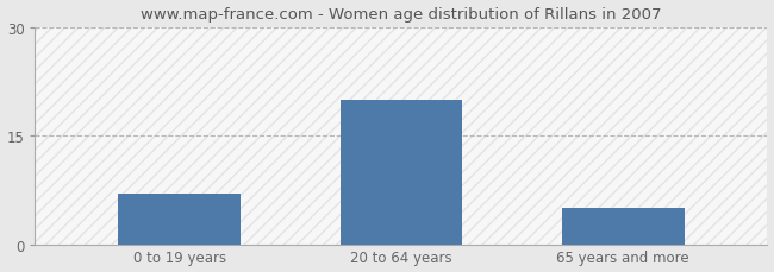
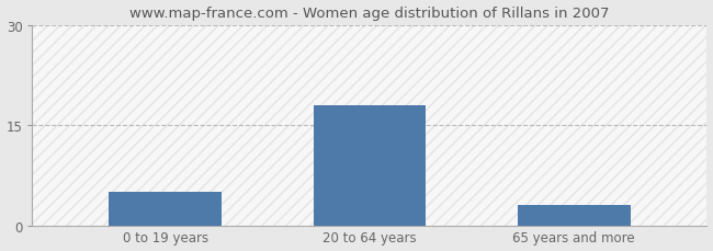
0 to 19 years: 7 -> 5
20 to 64 years: 20 -> 18
65 years and more: 5 -> 3
